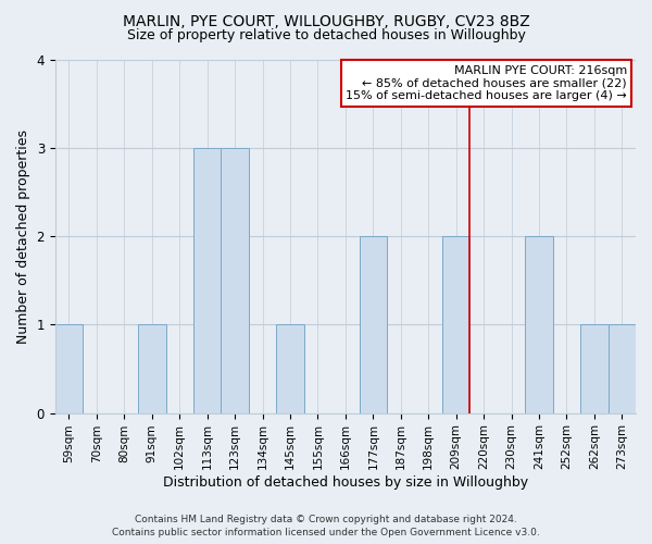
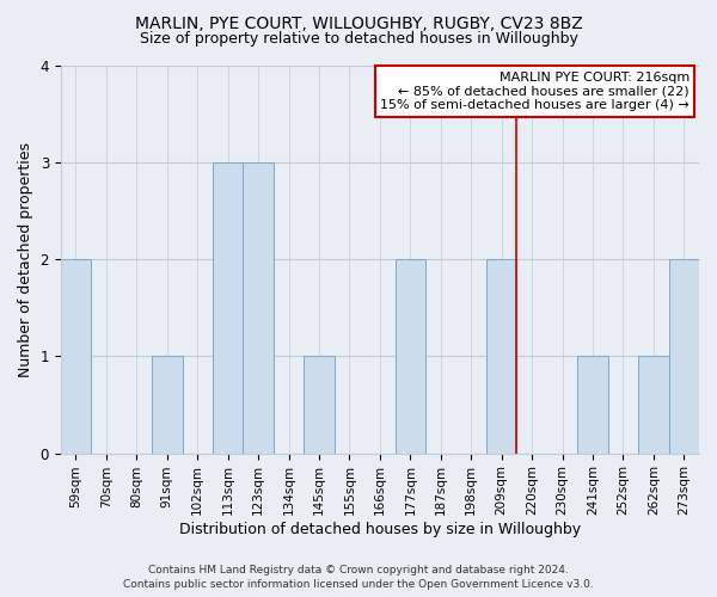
59sqm: 1 -> 2
241sqm: 2 -> 1
273sqm: 1 -> 2
